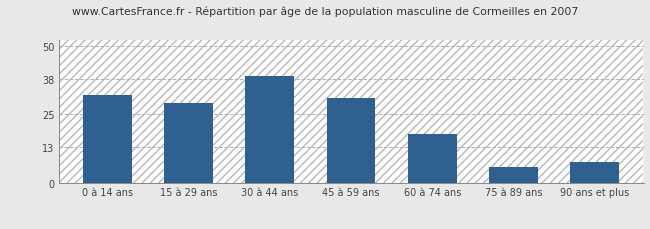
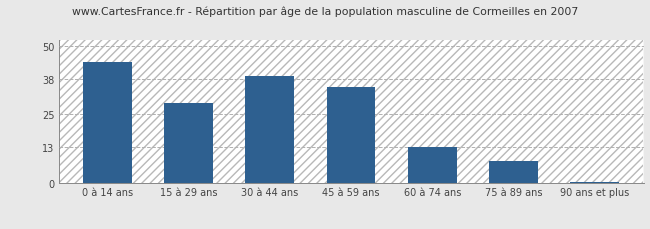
0 à 14 ans: 32.0 -> 44.0
45 à 59 ans: 31.0 -> 35.0
60 à 74 ans: 18.0 -> 13.0
75 à 89 ans: 6.0 -> 8.0
90 ans et plus: 7.5 -> 0.5
